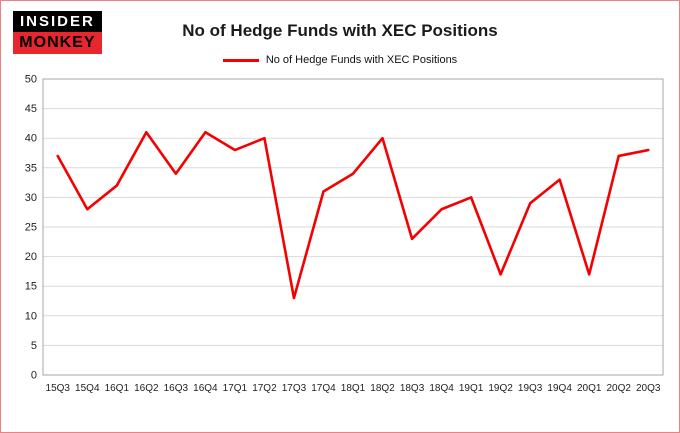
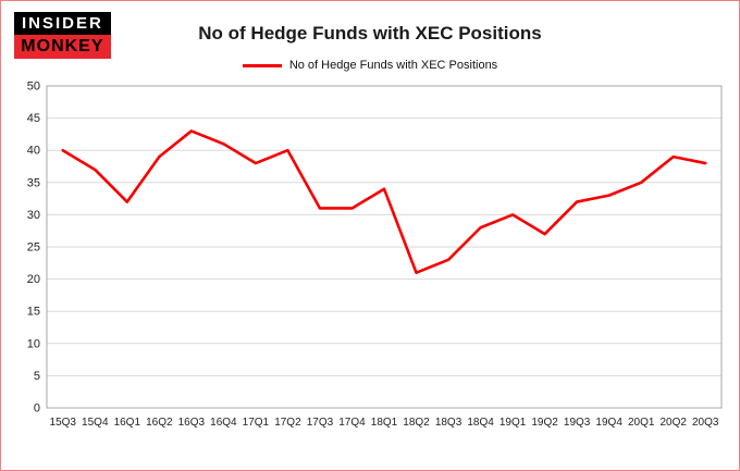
15Q3: 37 -> 40
15Q4: 28 -> 37
16Q2: 41 -> 39
16Q3: 34 -> 43
17Q3: 13 -> 31
18Q2: 40 -> 21
19Q2: 17 -> 27
19Q3: 29 -> 32
20Q1: 17 -> 35
20Q2: 37 -> 39
